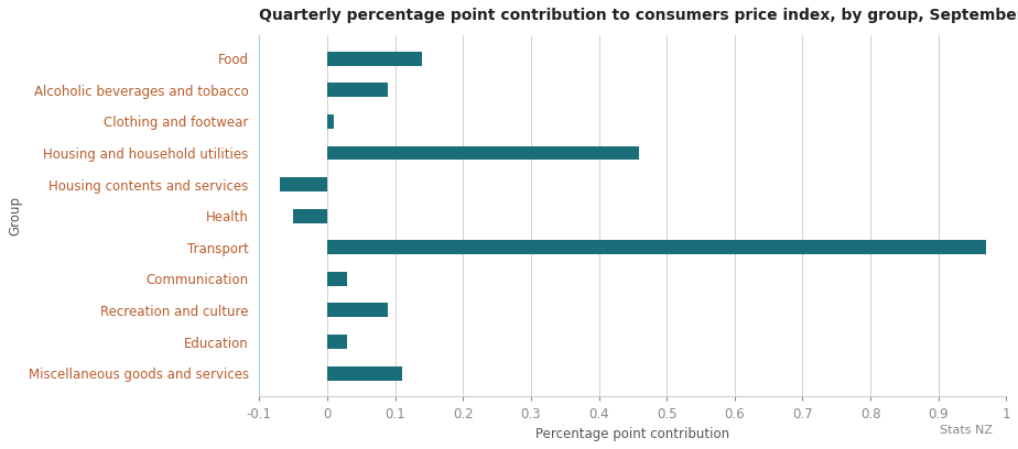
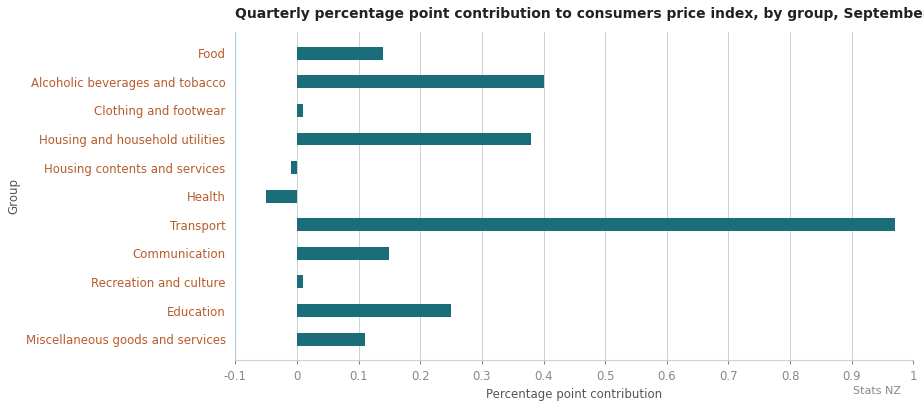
Alcoholic beverages and tobacco: 0.09 -> 0.40
Housing and household utilities: 0.46 -> 0.38
Housing contents and services: -0.07 -> -0.01
Communication: 0.03 -> 0.15
Recreation and culture: 0.09 -> 0.01
Education: 0.03 -> 0.25
